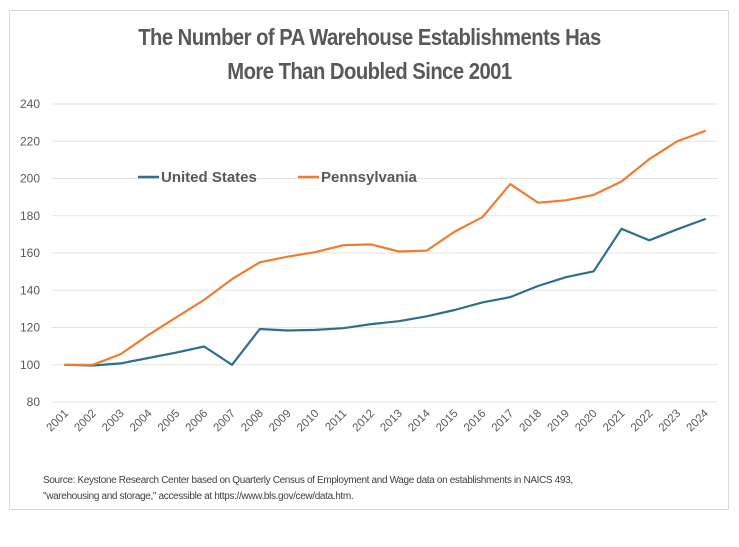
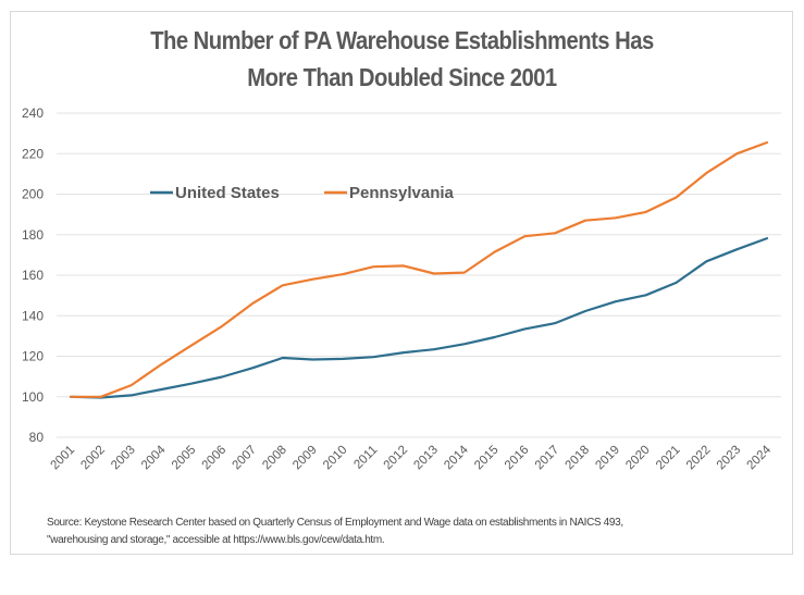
United States/2007: 100 -> 114
Pennsylvania/2017: 197 -> 181
United States/2021: 173 -> 156
